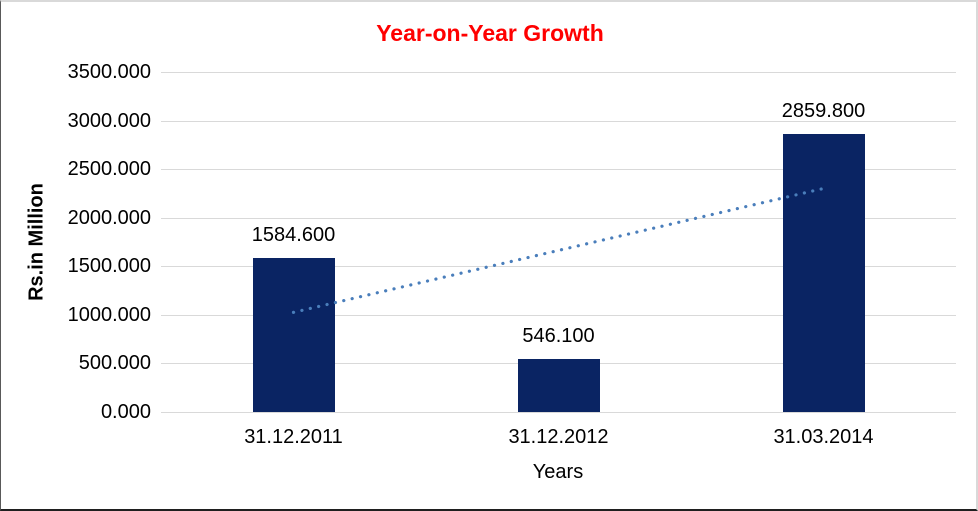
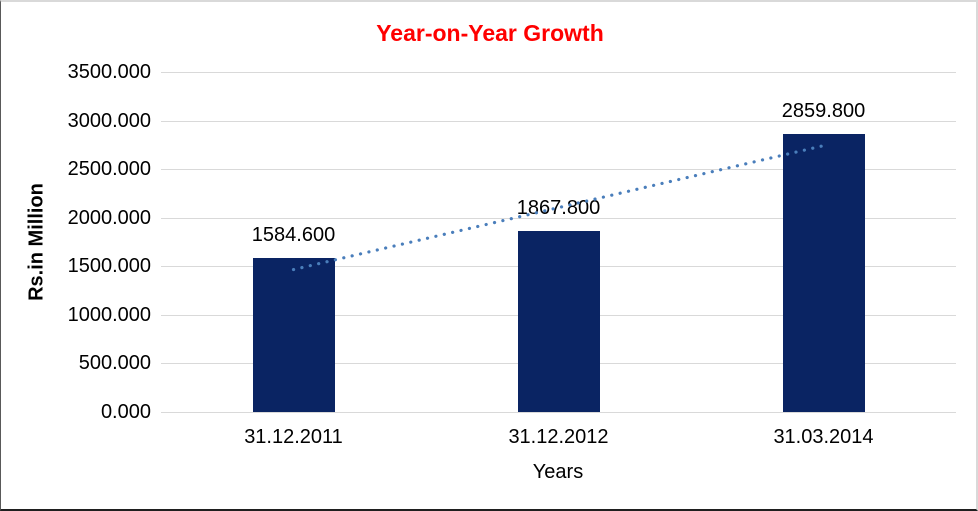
31.12.2012: 546.100 -> 1867.800
